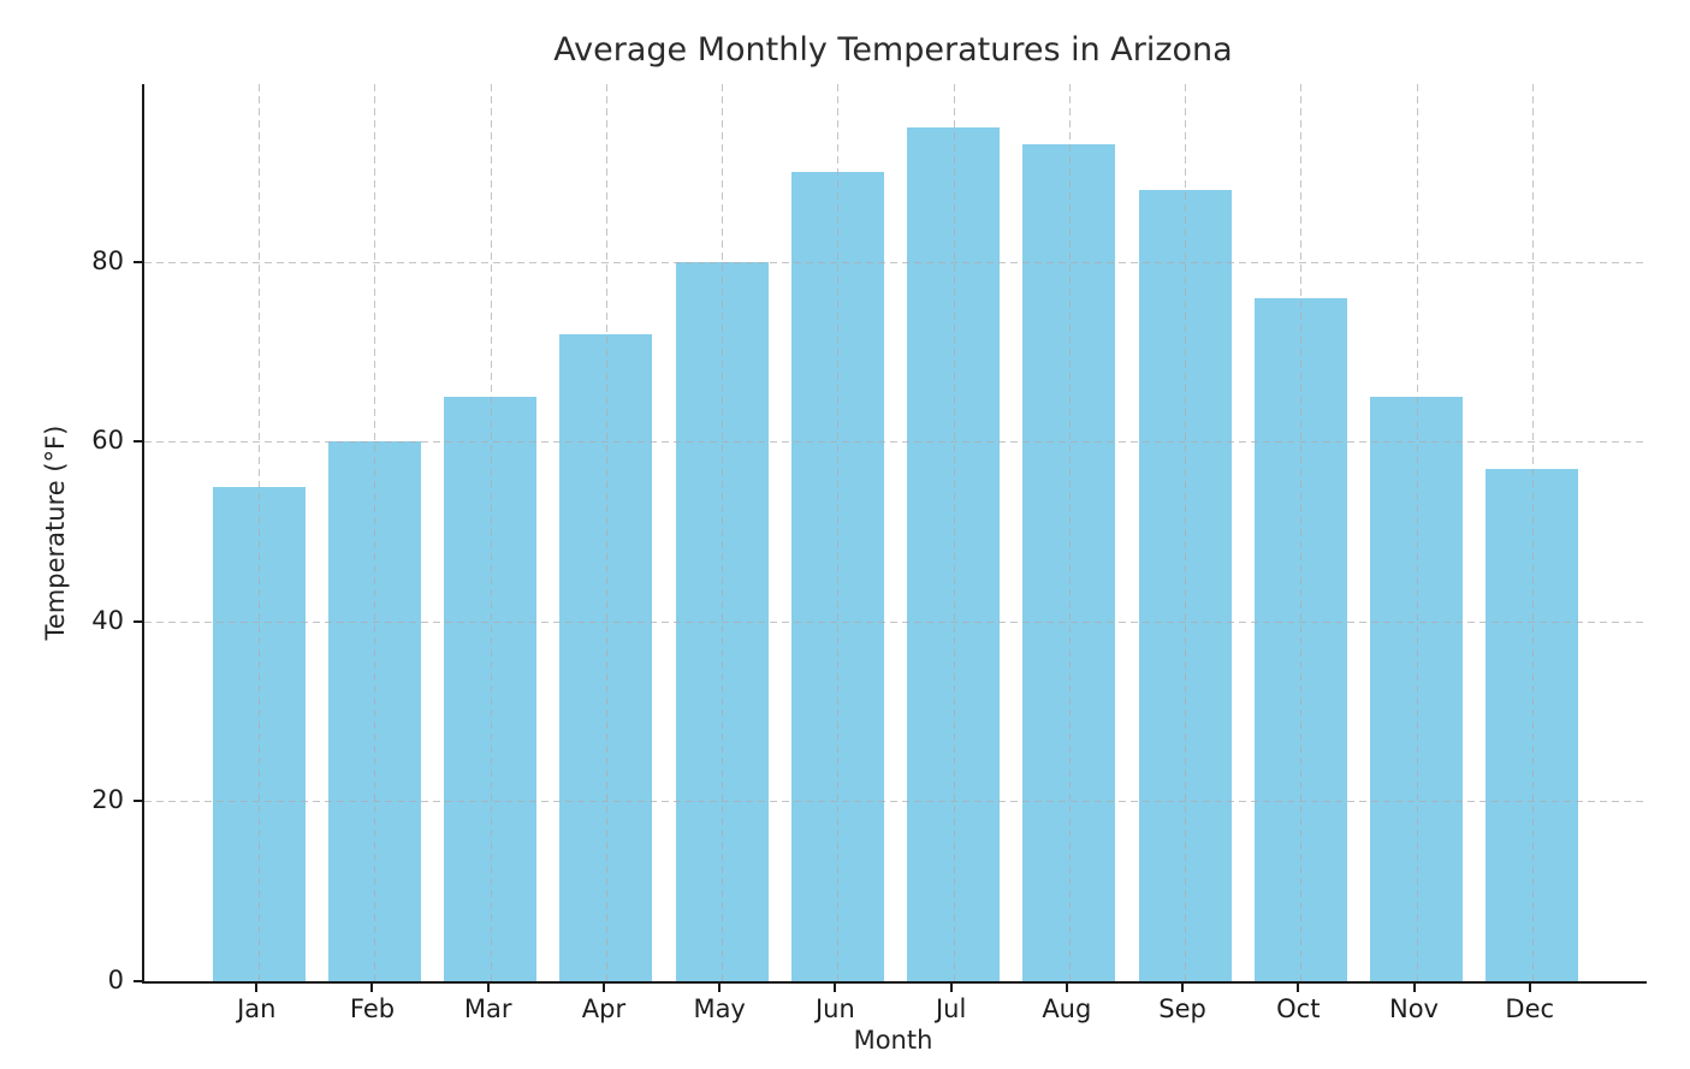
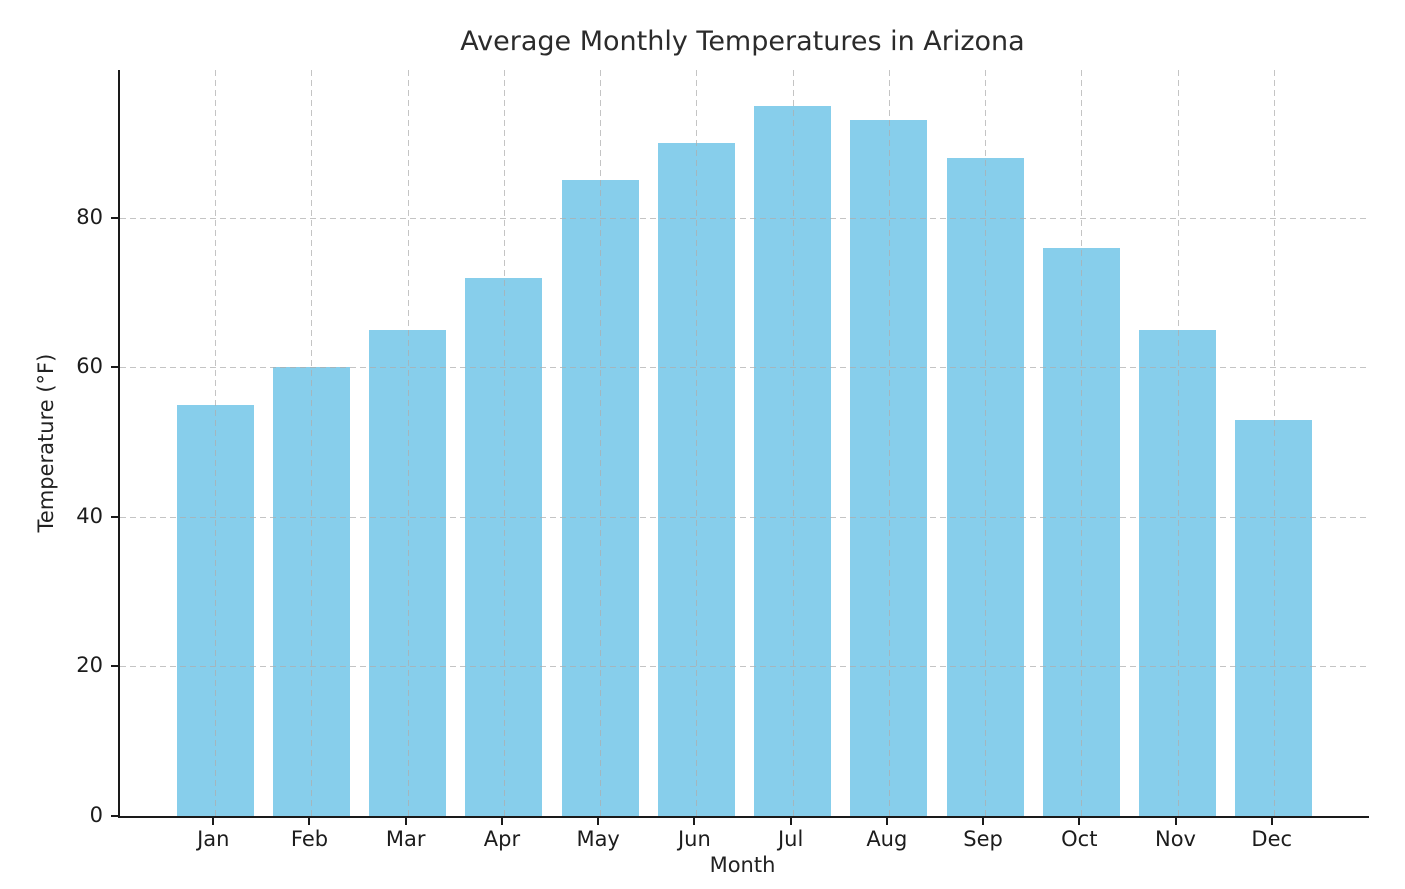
May: 80 -> 85
Dec: 57 -> 53
